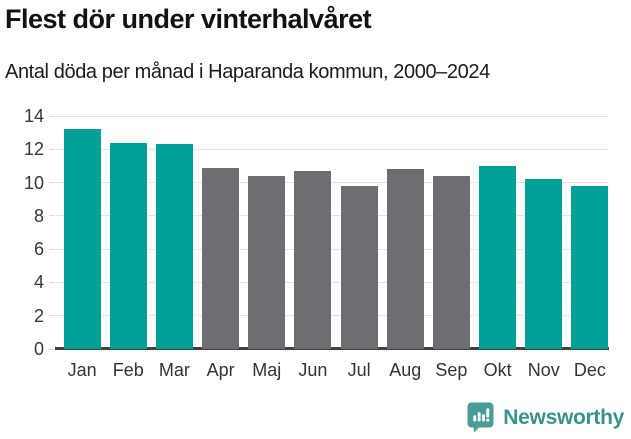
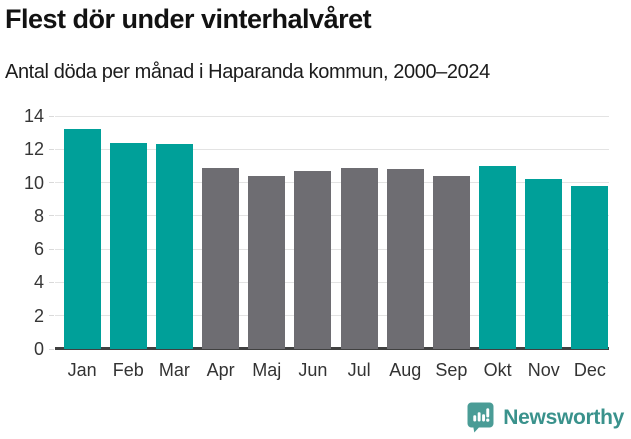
Jul: 9.8 -> 10.8
